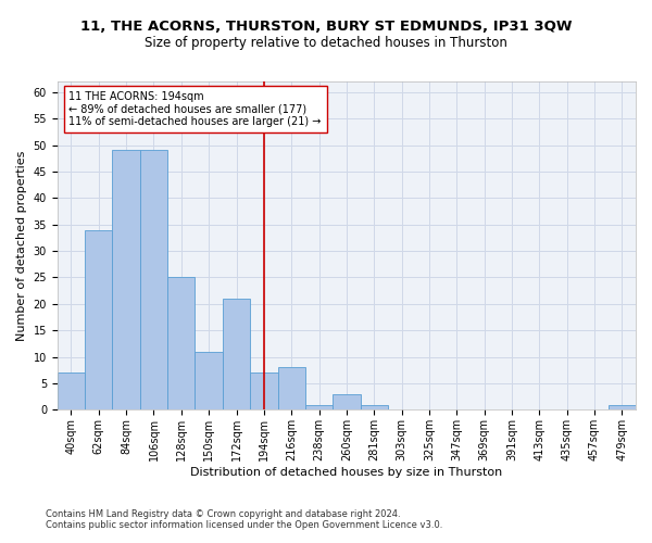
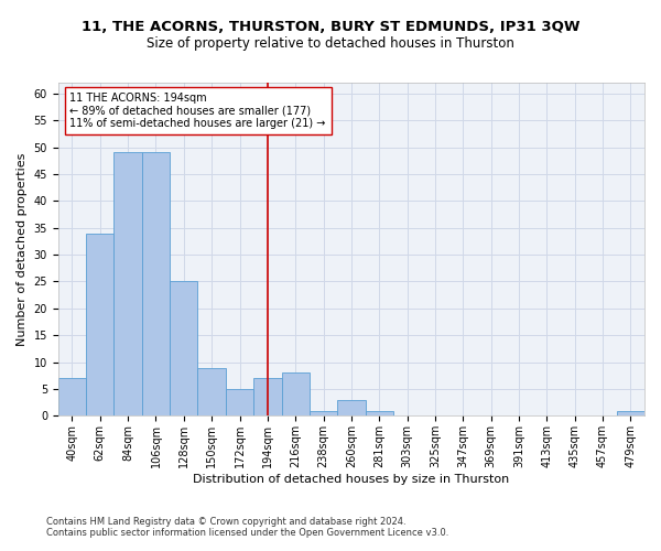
150sqm: 11 -> 9
172sqm: 21 -> 5
